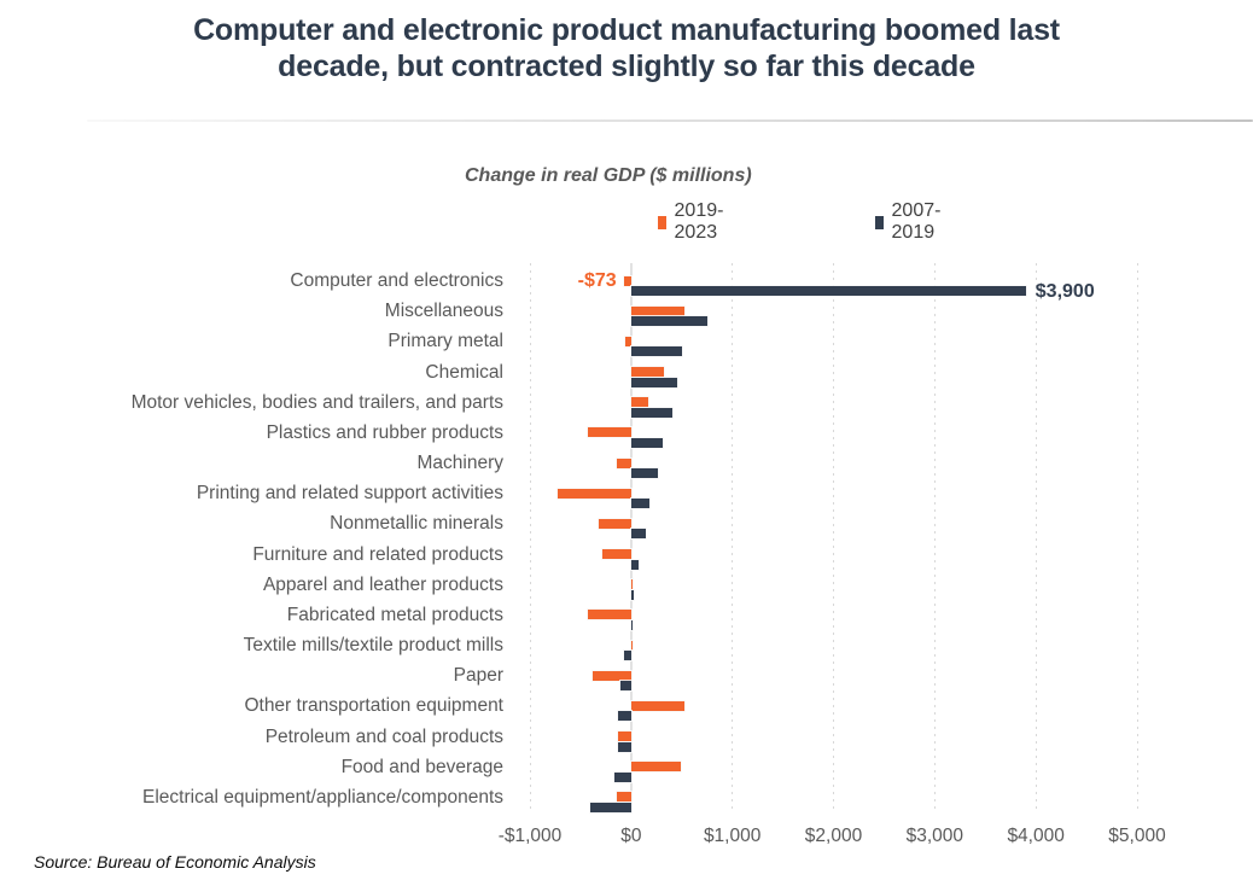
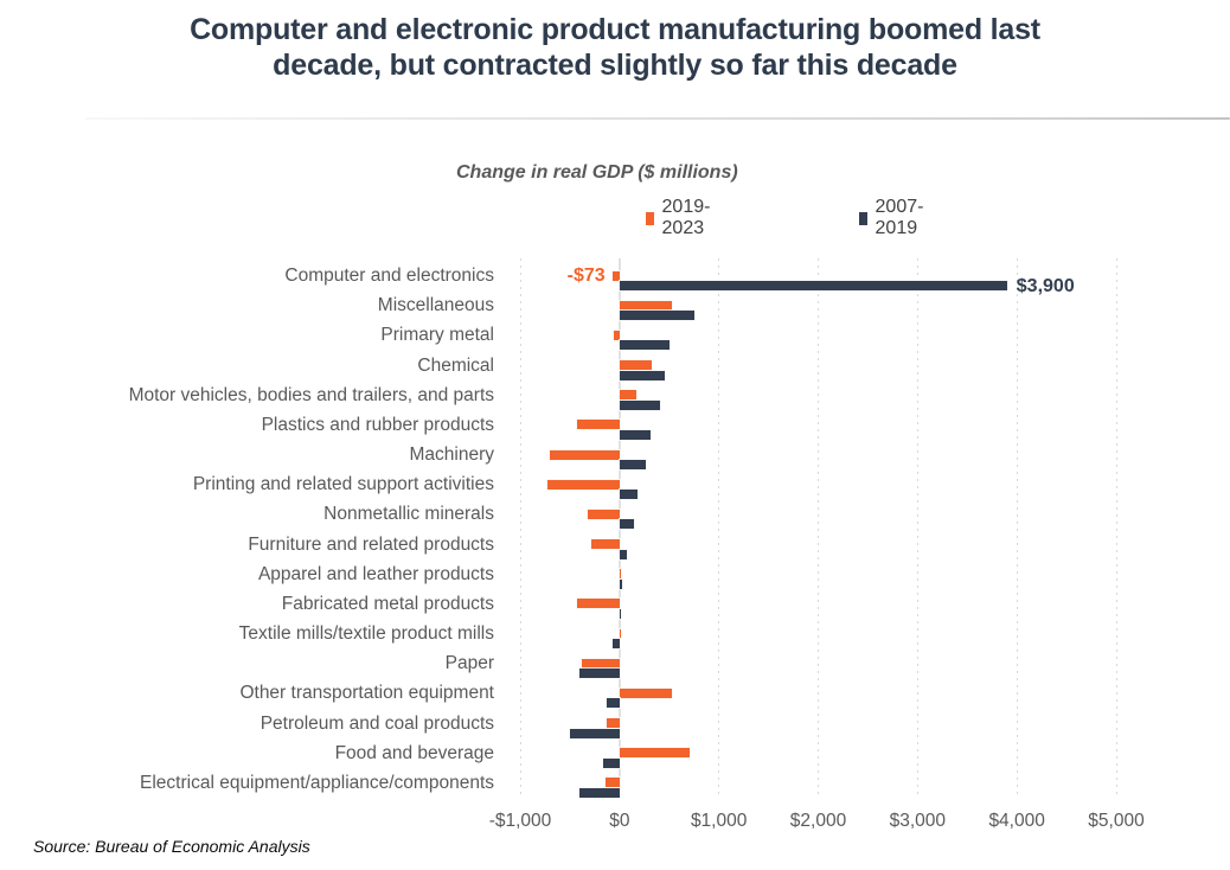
2019-2023/Machinery: -$100 -> -$700
2007-2019/Paper: -$100 -> -$400
2007-2019/Petroleum and coal products: -$100 -> -$500
2019-2023/Food and beverage: $500 -> $700
